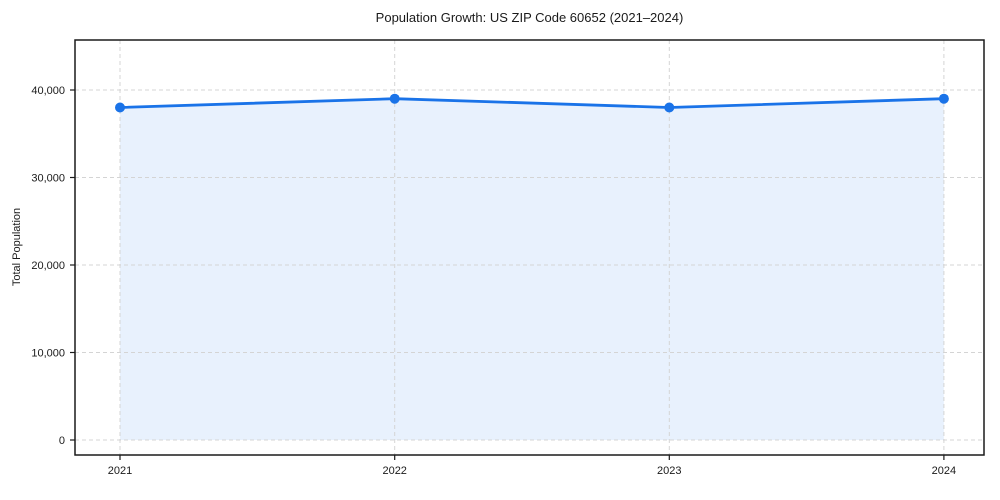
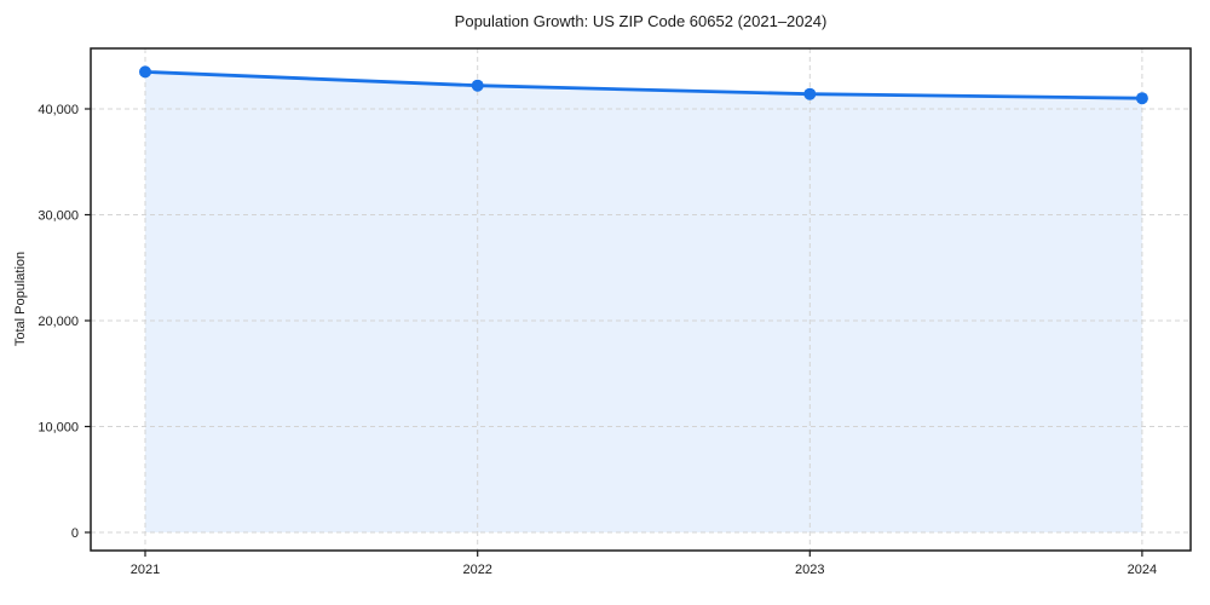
2021: 38000 -> 44000
2022: 39000 -> 42000
2023: 38000 -> 41000
2024: 39000 -> 41000
